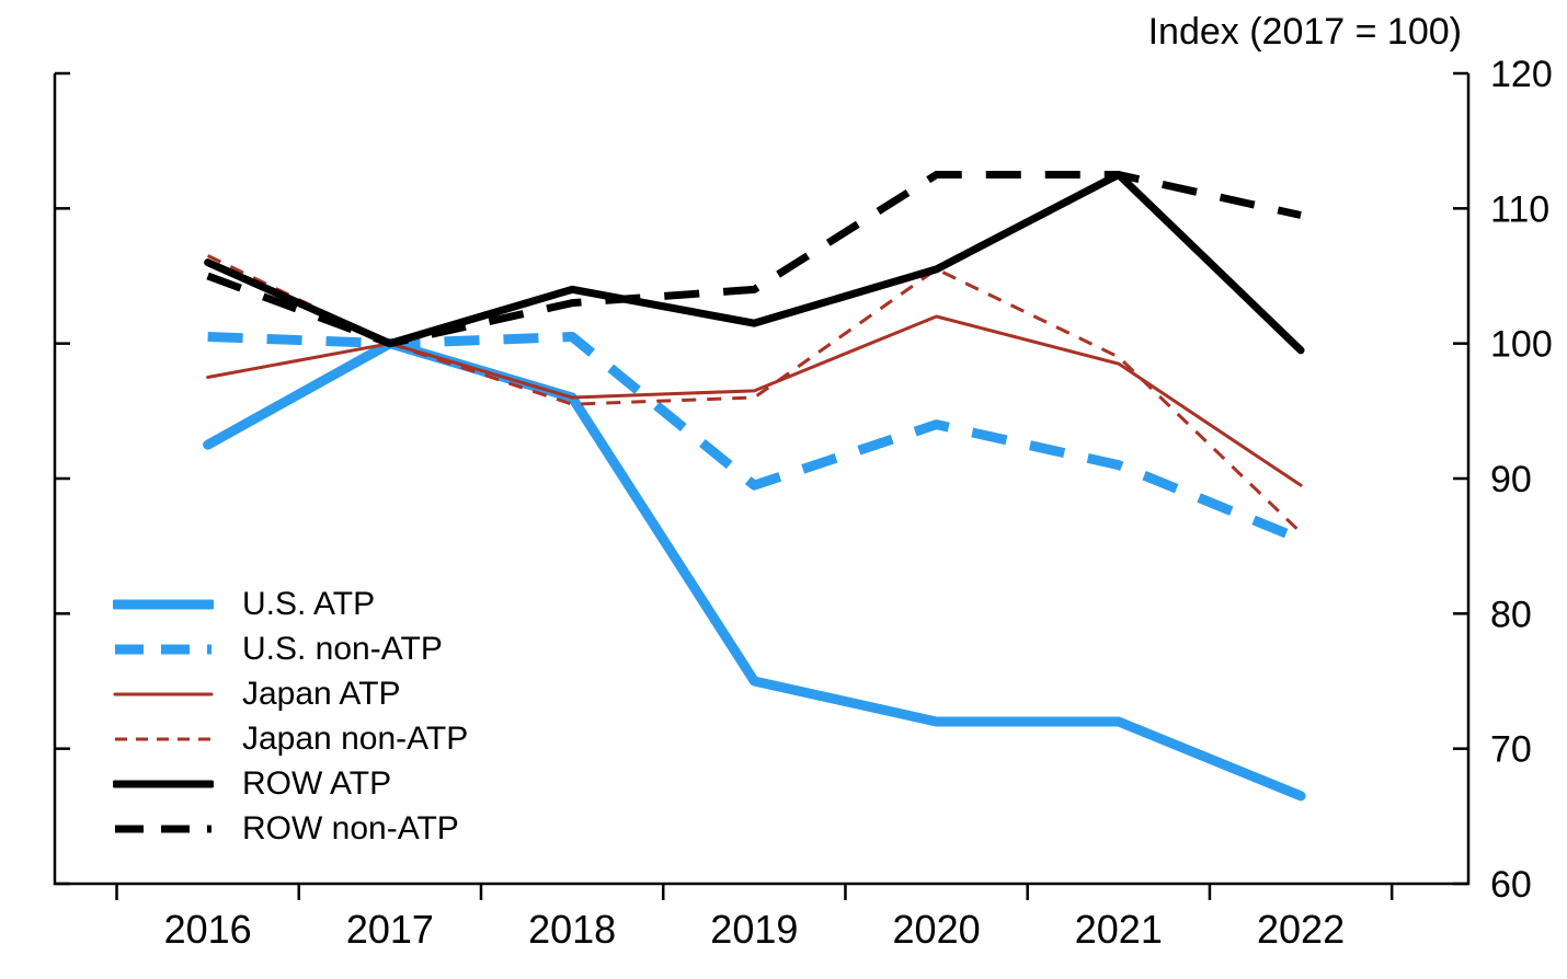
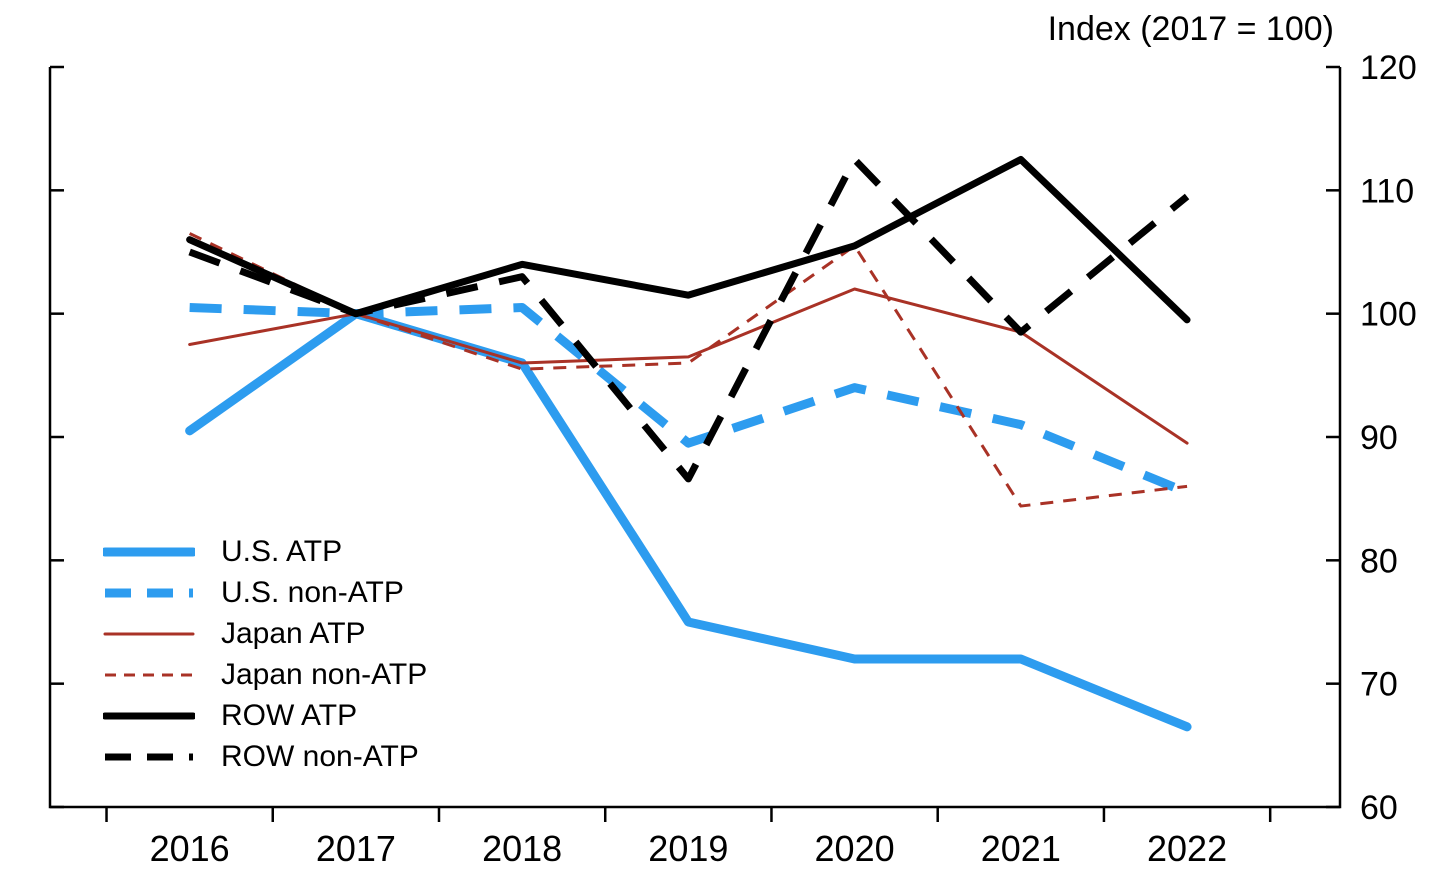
U.S. ATP/2016: 92.5 -> 90.5
ROW non-ATP/2019: 104.0 -> 86.6
Japan non-ATP/2021: 99.0 -> 84.4
ROW non-ATP/2021: 112.5 -> 98.5
